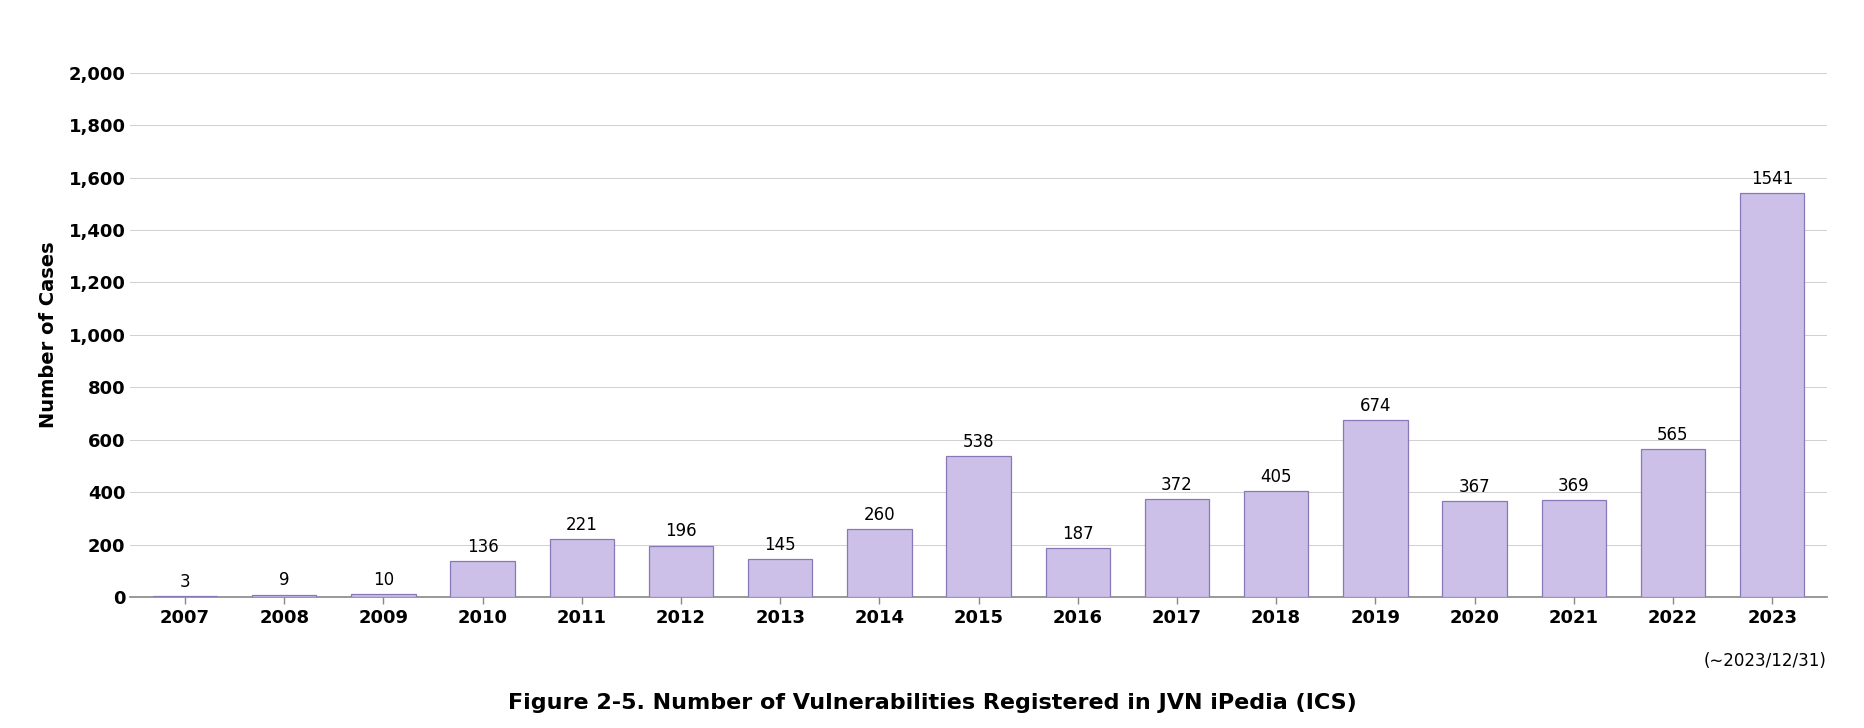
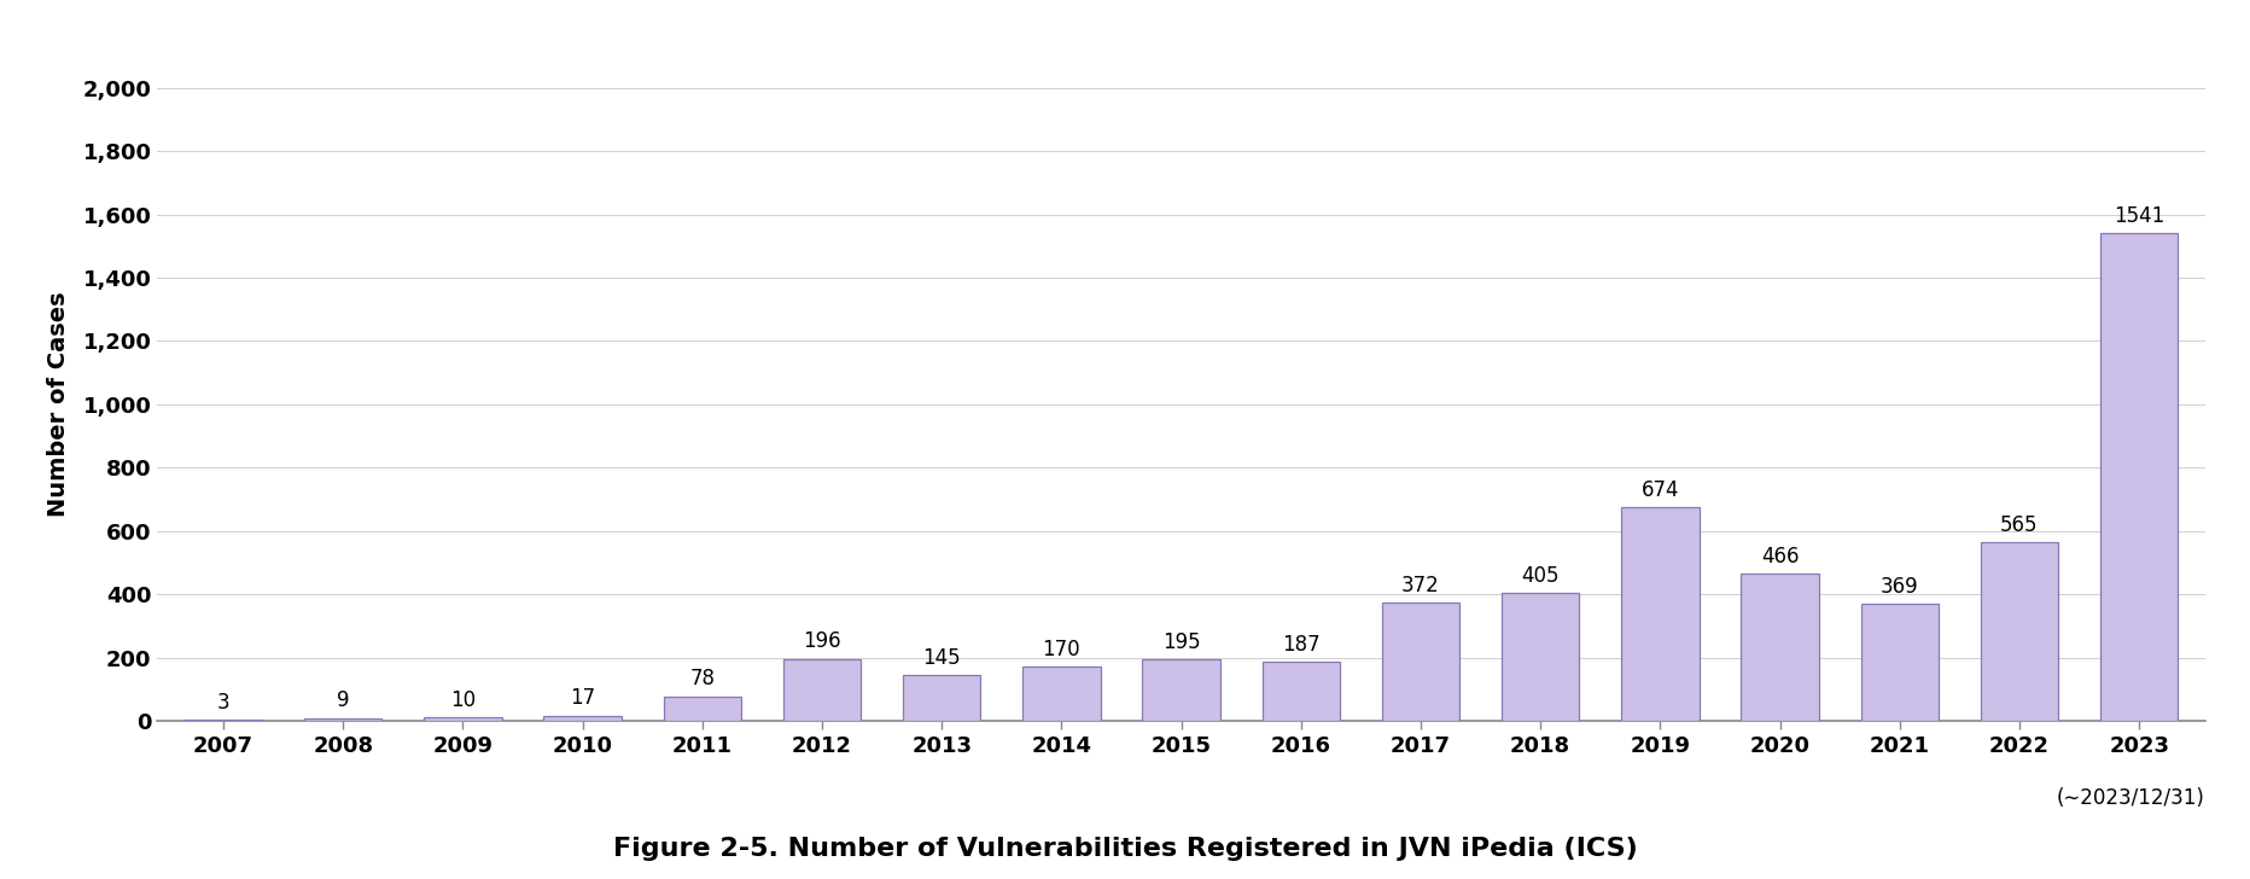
2010: 136 -> 17
2011: 221 -> 78
2014: 260 -> 170
2015: 538 -> 195
2020: 367 -> 466
